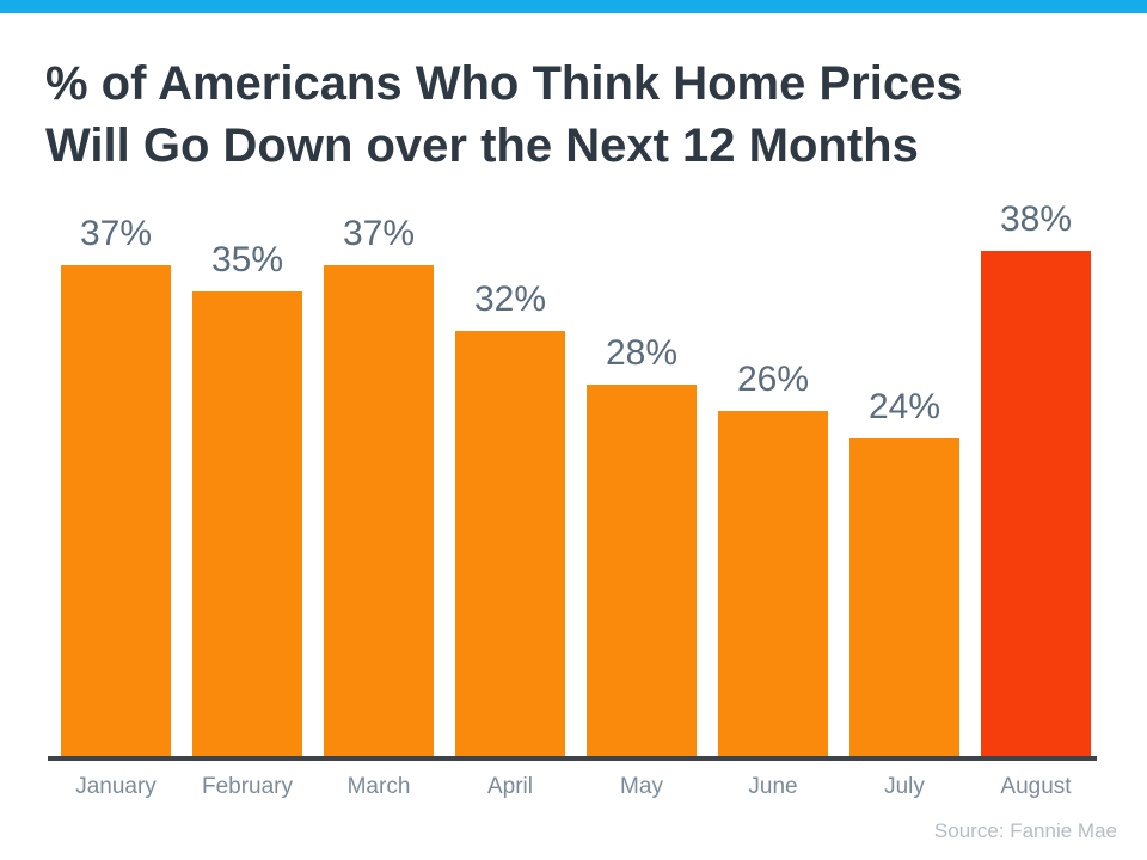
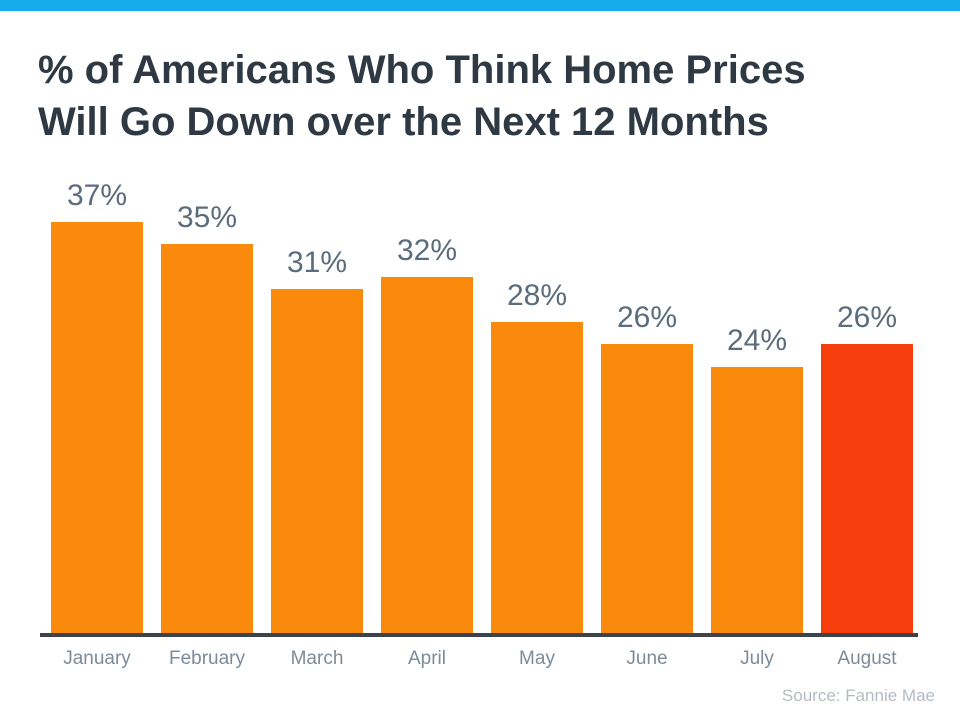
March: 37% -> 31%
August: 38% -> 26%
